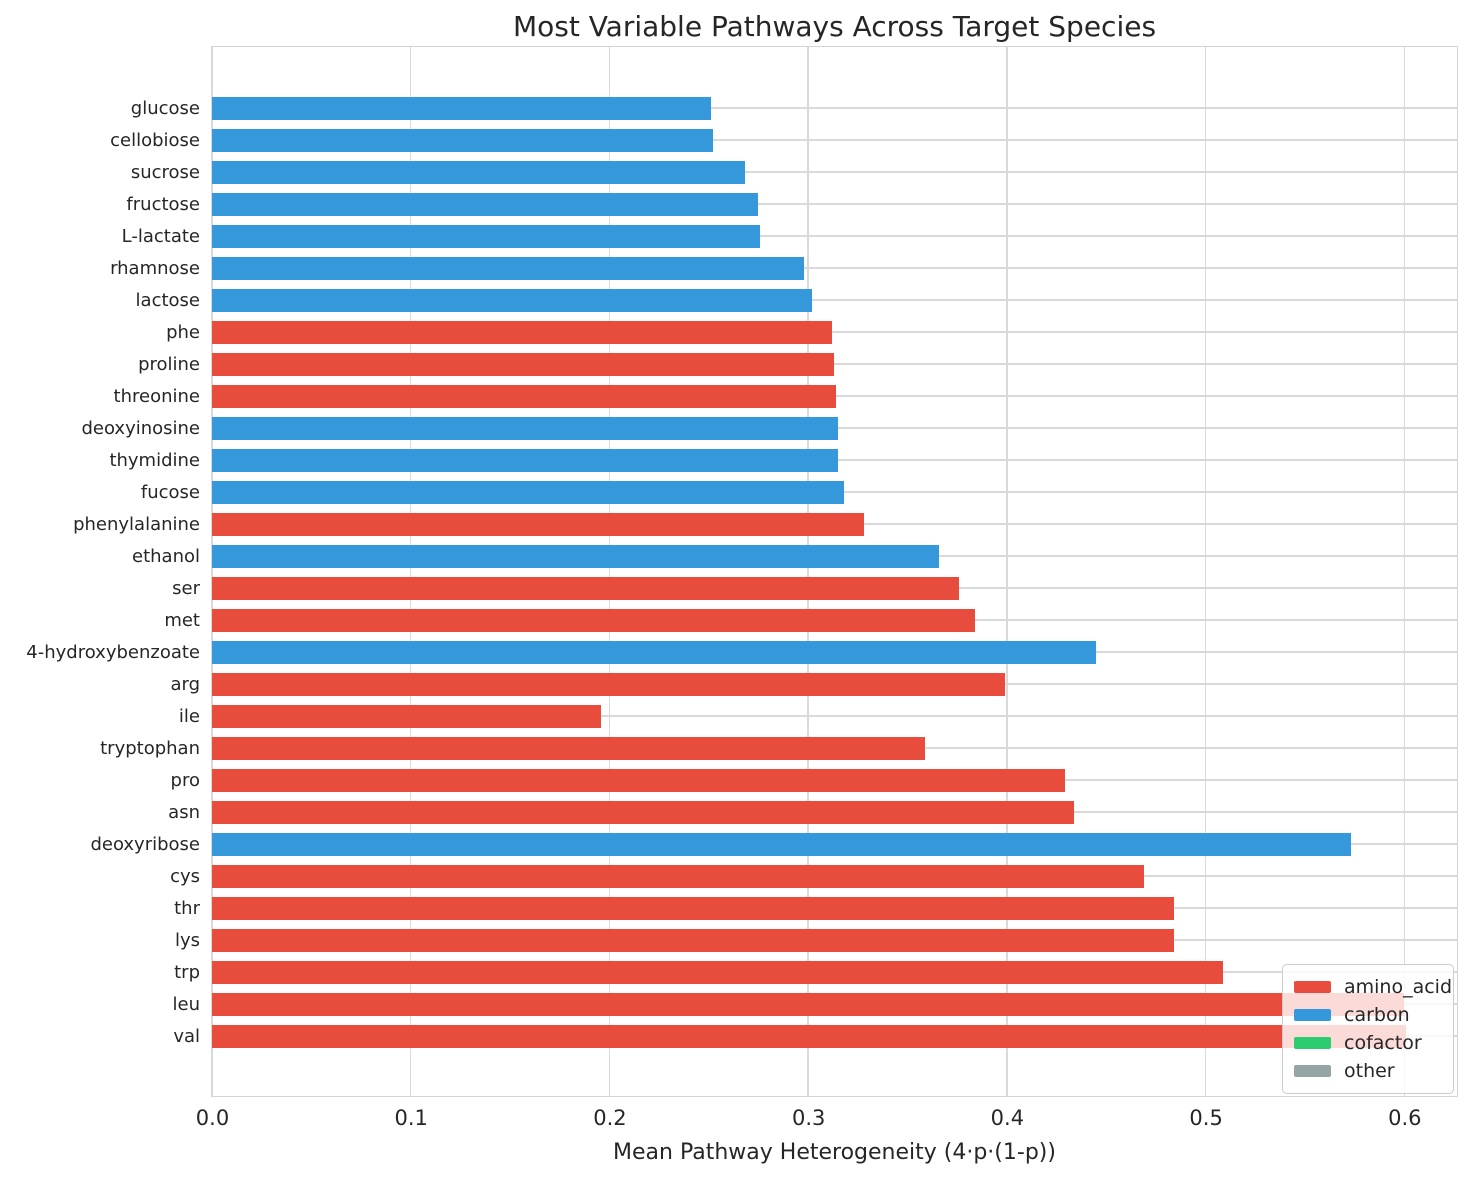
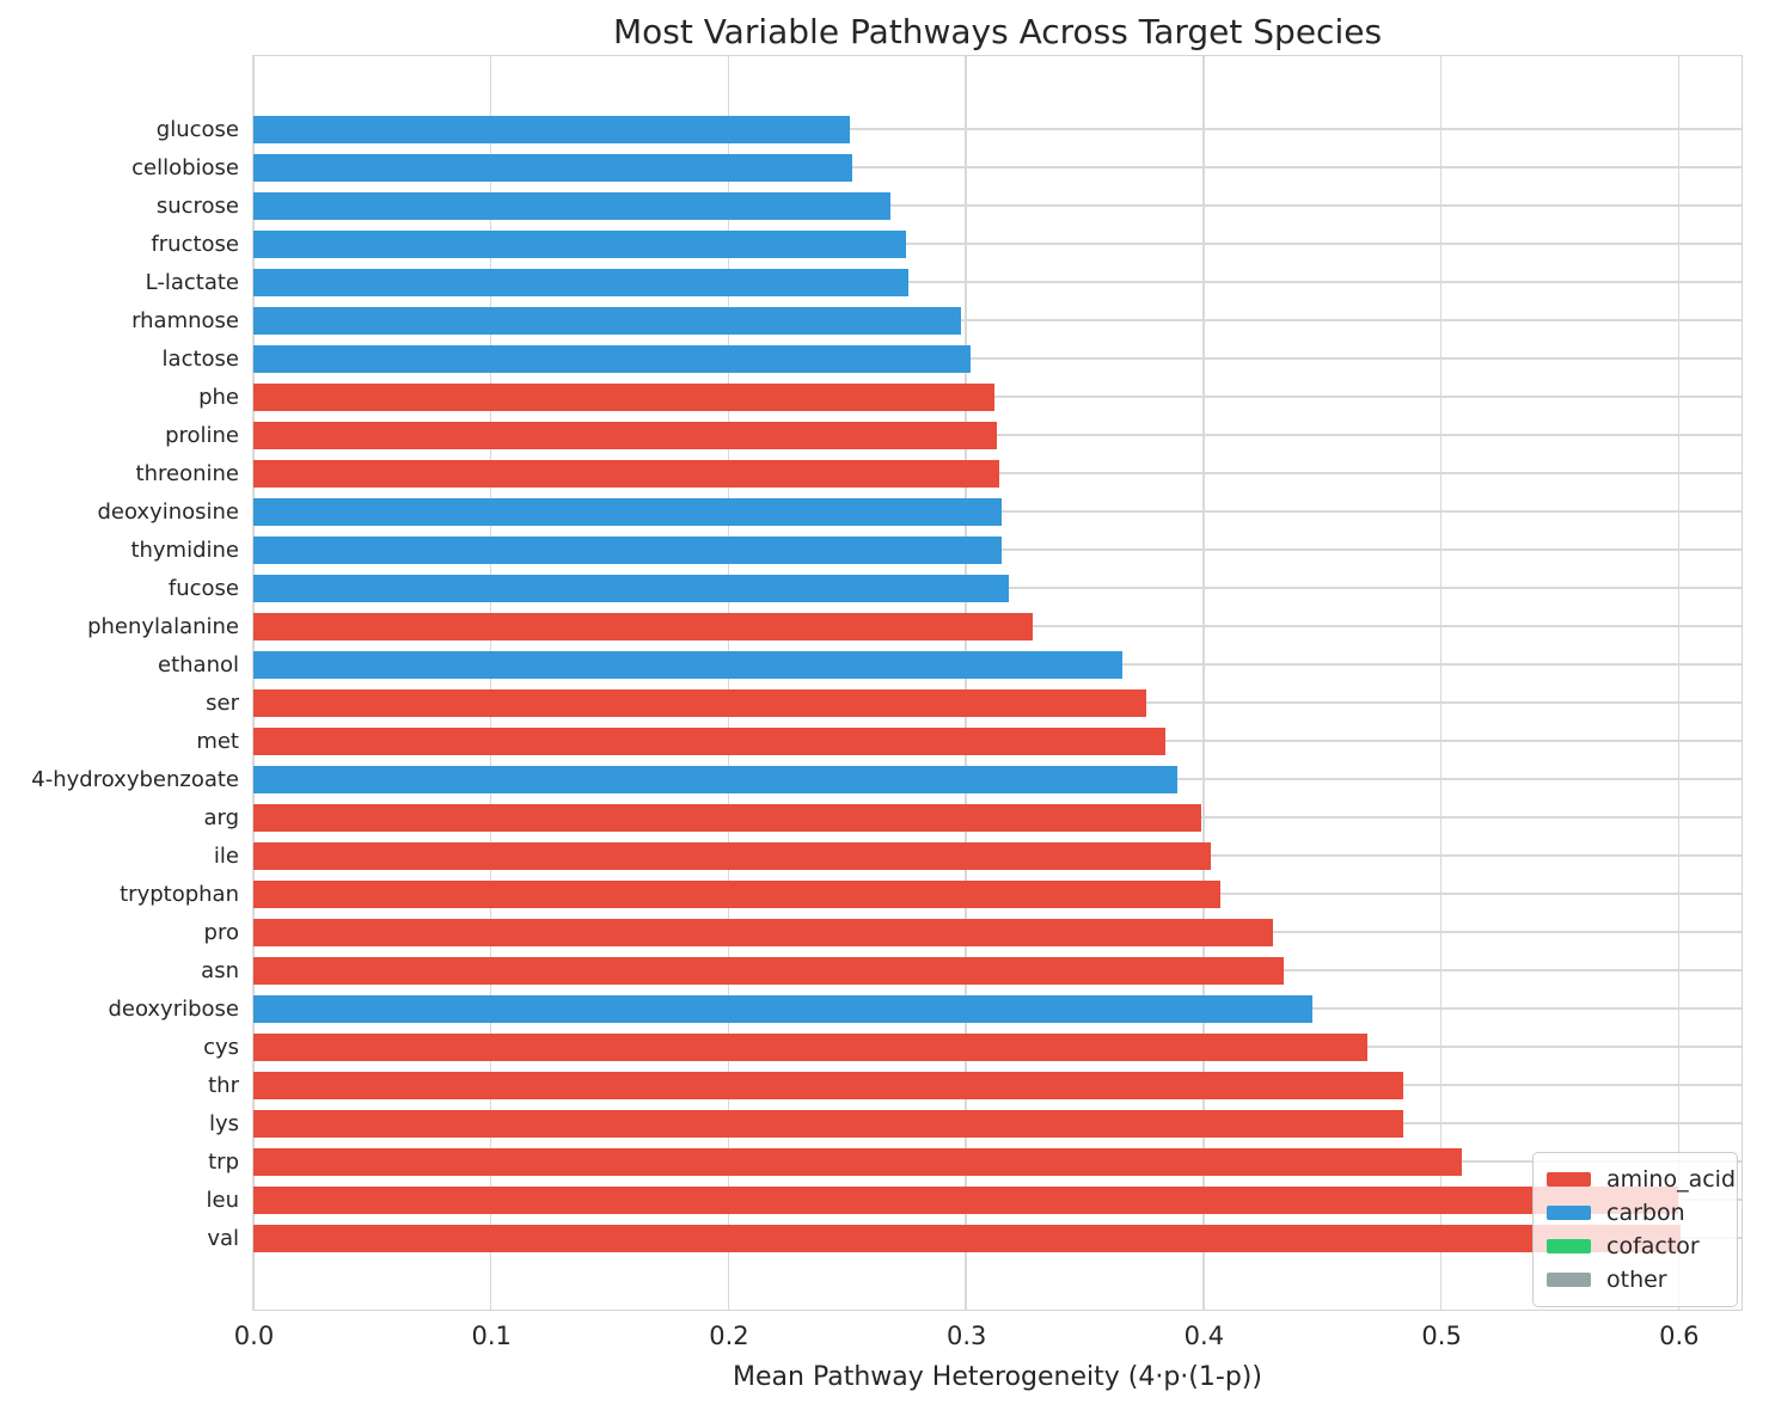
4-hydroxybenzoate: 0.445 -> 0.389
ile: 0.196 -> 0.403
tryptophan: 0.359 -> 0.407
deoxyribose: 0.573 -> 0.446
